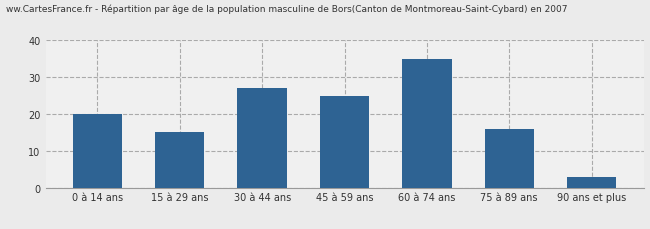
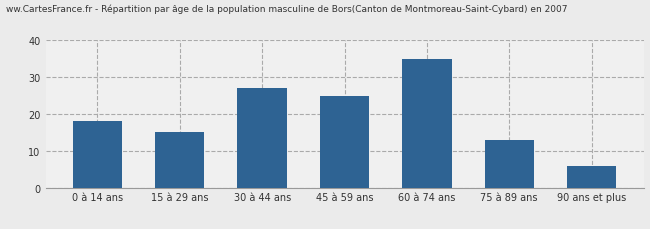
0 à 14 ans: 20 -> 18
75 à 89 ans: 16 -> 13
90 ans et plus: 3 -> 6
